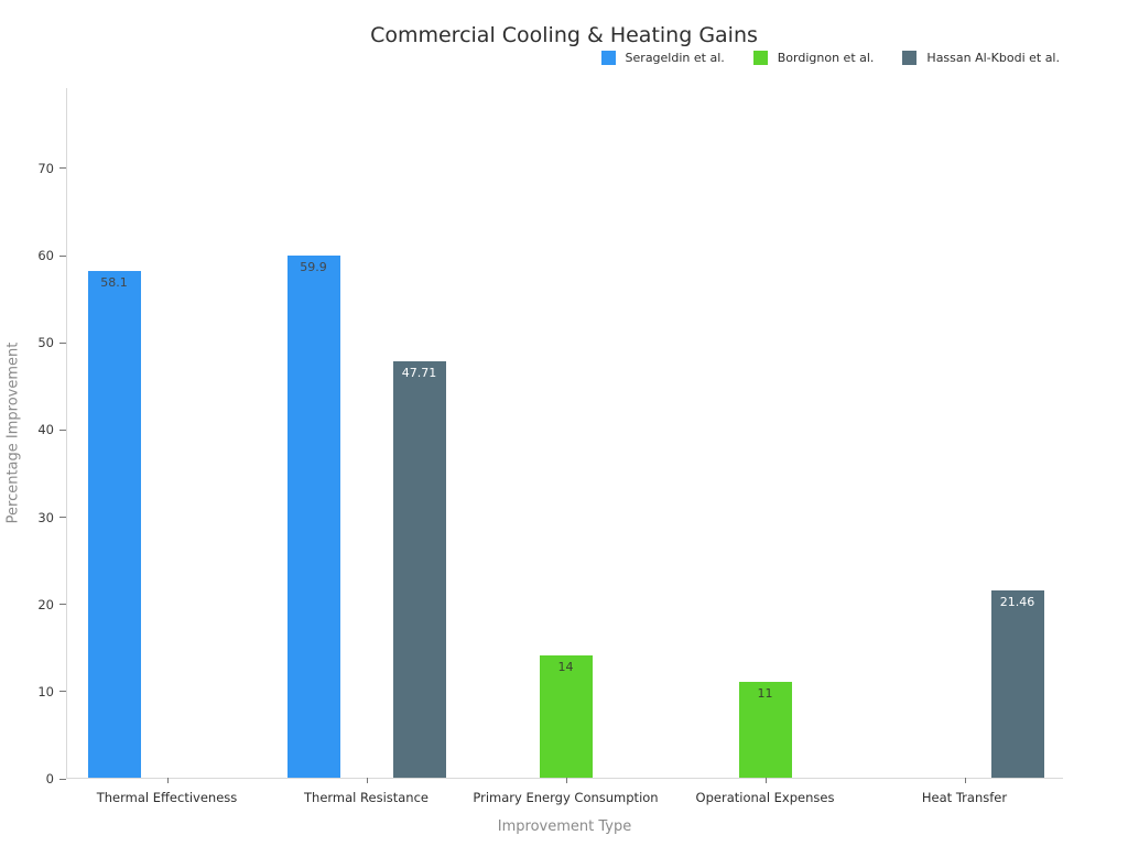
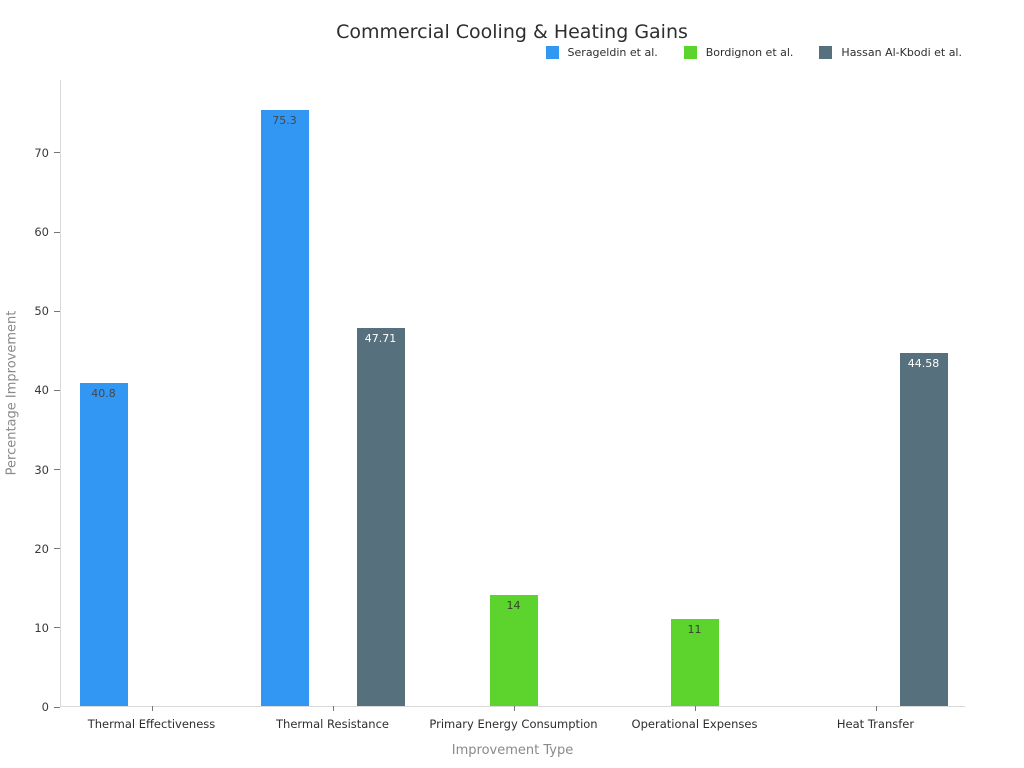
Serageldin et al./Thermal Effectiveness: 58.1 -> 40.8
Serageldin et al./Thermal Resistance: 59.9 -> 75.3
Hassan Al-Kbodi et al./Heat Transfer: 21.46 -> 44.58
